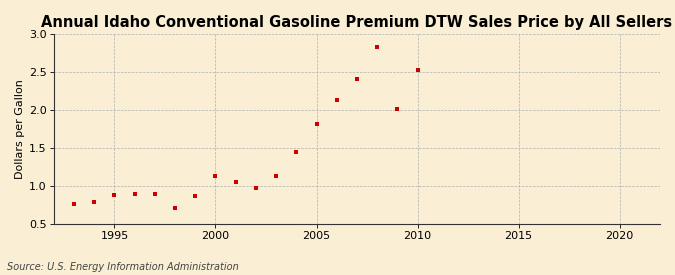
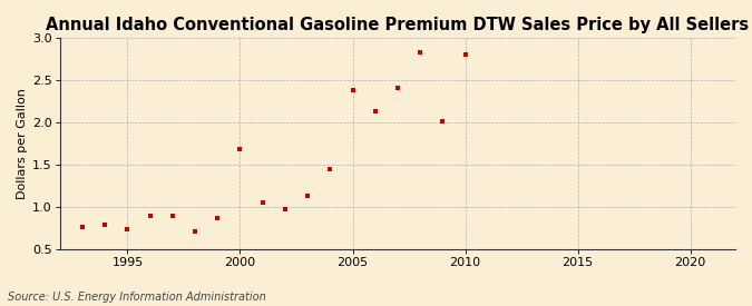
1995: 0.88 -> 0.74
2000: 1.13 -> 1.68
2005: 1.82 -> 2.38
2010: 2.52 -> 2.80
